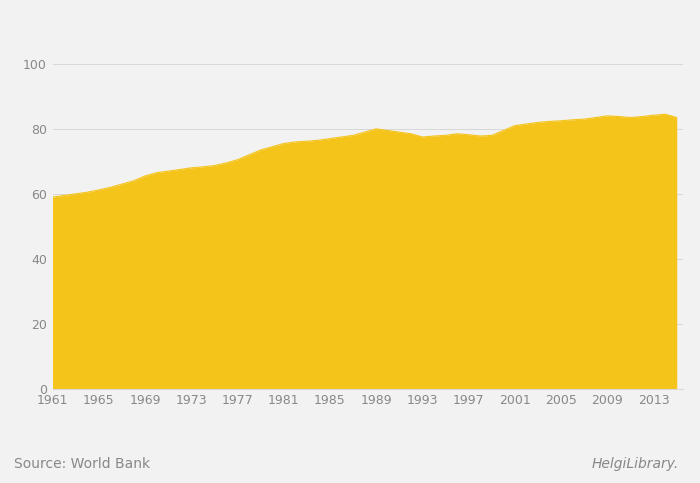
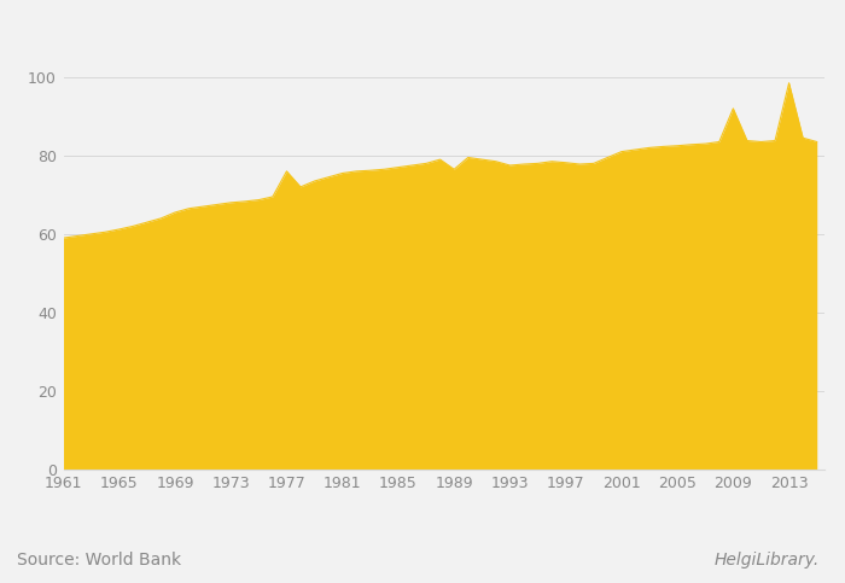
1977: 70.5 -> 76.0
1989: 80.0 -> 76.5
2009: 84.0 -> 92.0
2013: 84.2 -> 98.5
